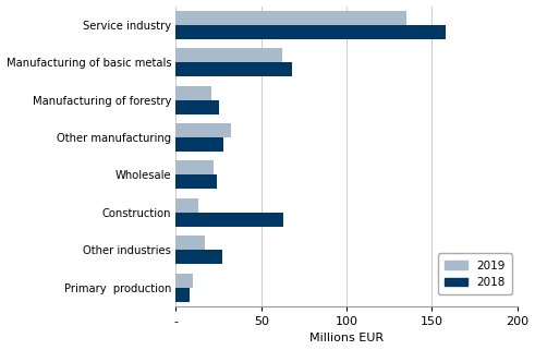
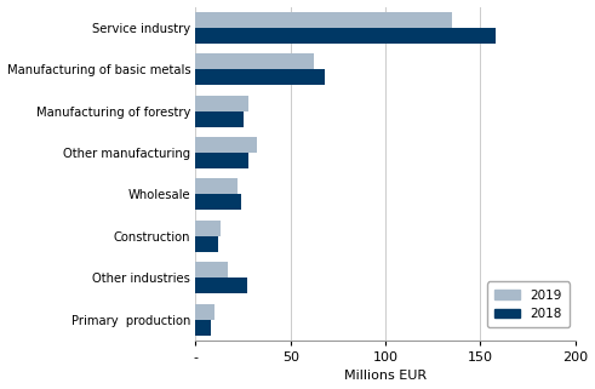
2019/Manufacturing of forestry: 21 -> 28
2018/Construction: 63 -> 12
